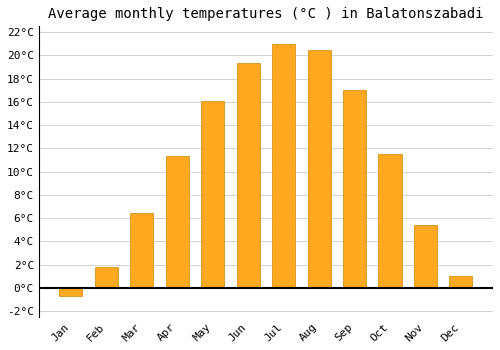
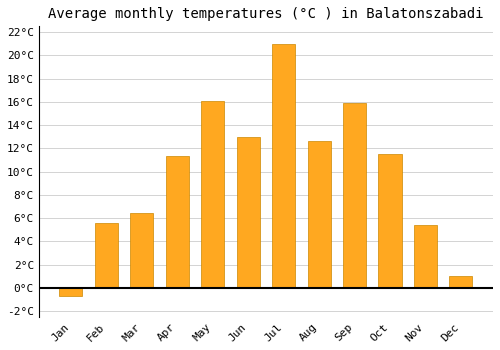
Feb: 1.8°C -> 5.6°C
Jun: 19.3°C -> 13.0°C
Aug: 20.5°C -> 12.6°C
Sep: 17.0°C -> 15.9°C
